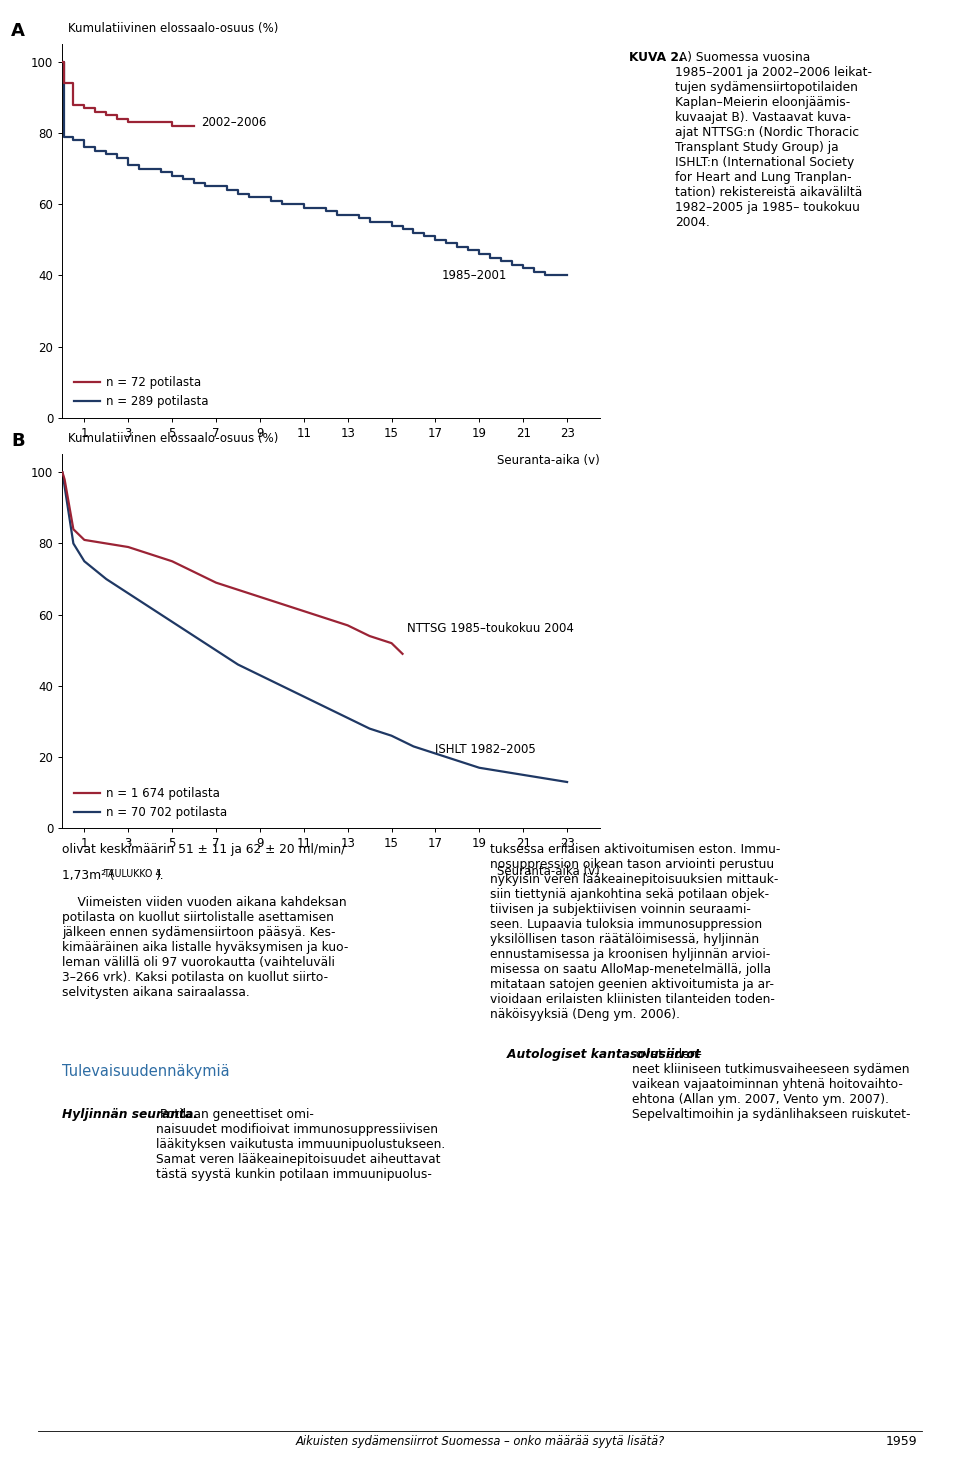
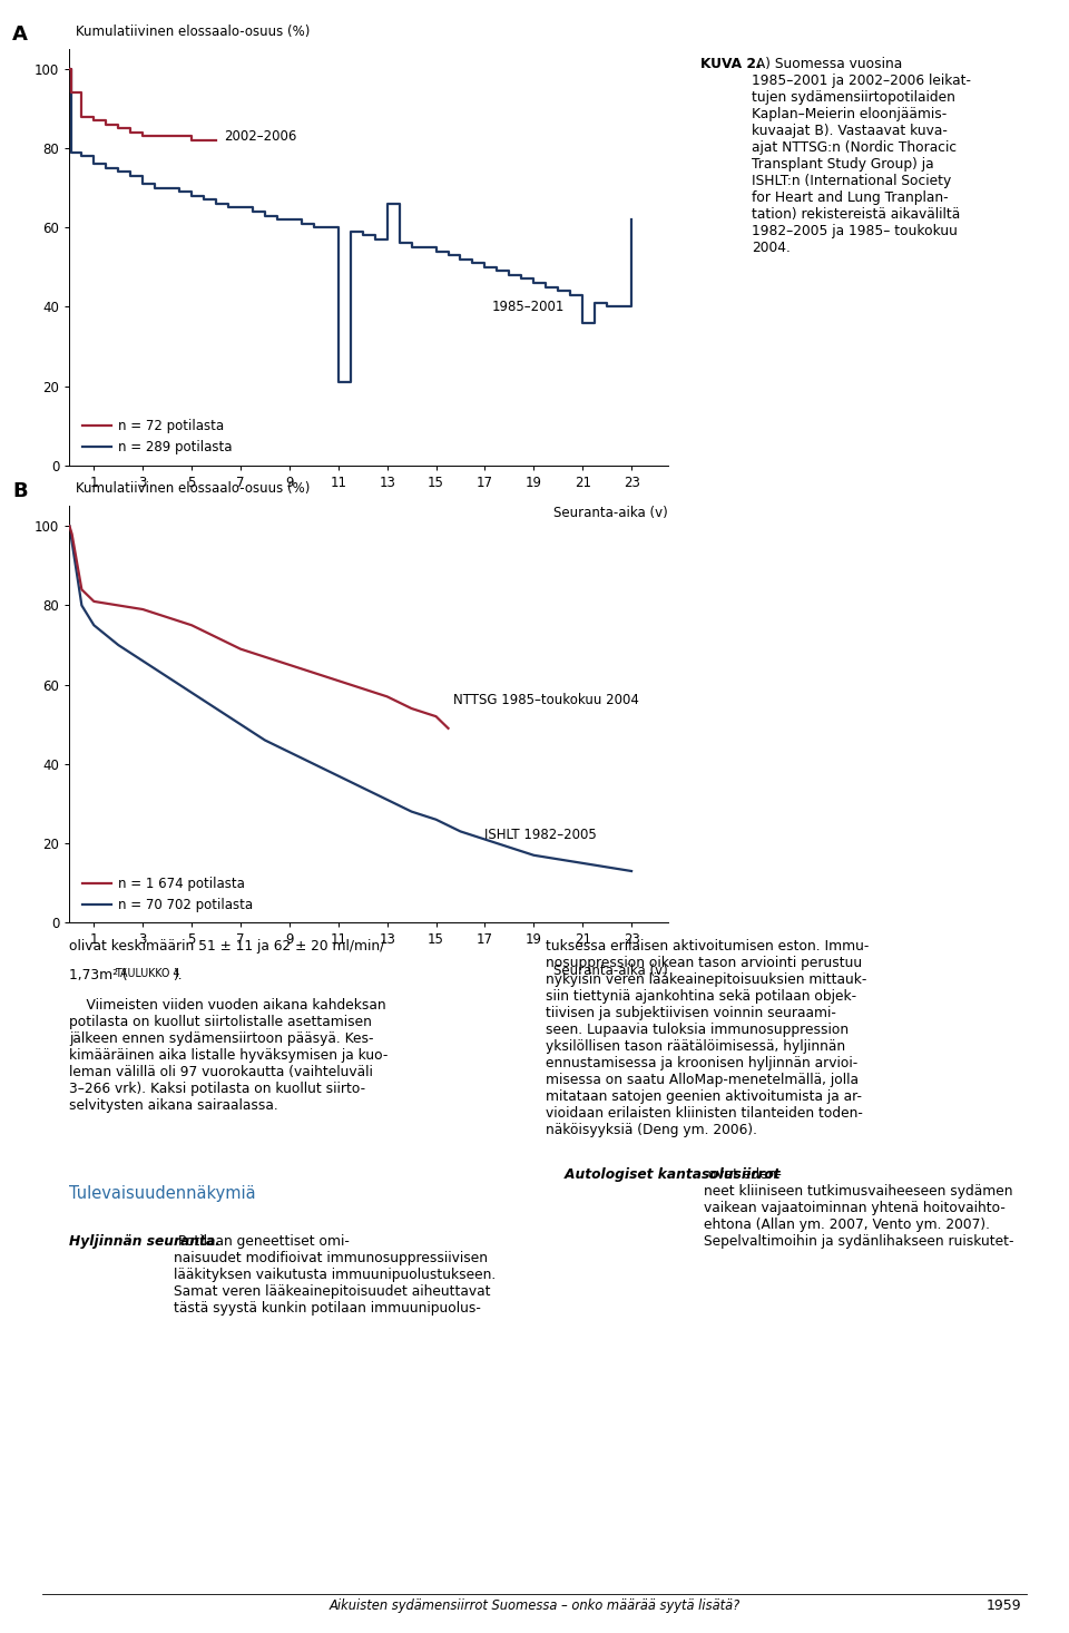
n = 289 potilasta/11: 59 -> 21
n = 289 potilasta/13: 57 -> 66
n = 289 potilasta/21: 42 -> 36
n = 289 potilasta/23: 40 -> 62
